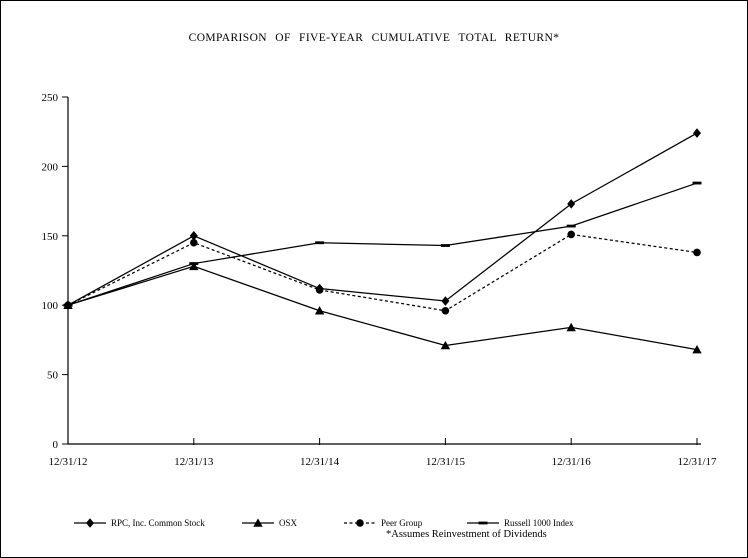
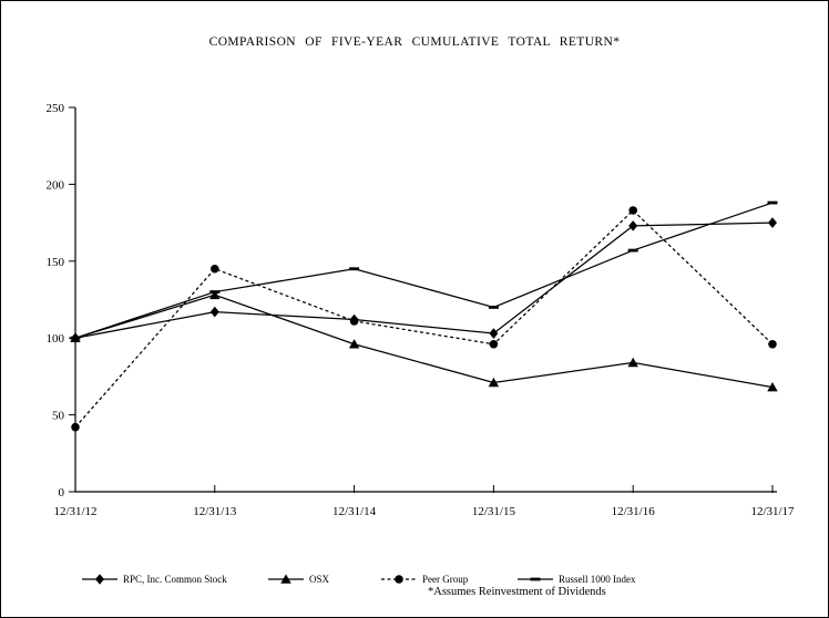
Peer Group/12/31/12: 100 -> 42
RPC, Inc. Common Stock/12/31/13: 150 -> 117
Russell 1000 Index/12/31/15: 143 -> 120
Peer Group/12/31/16: 151 -> 183
RPC, Inc. Common Stock/12/31/17: 224 -> 175
Peer Group/12/31/17: 138 -> 96
